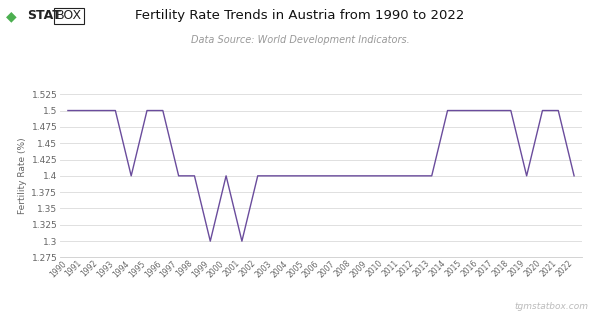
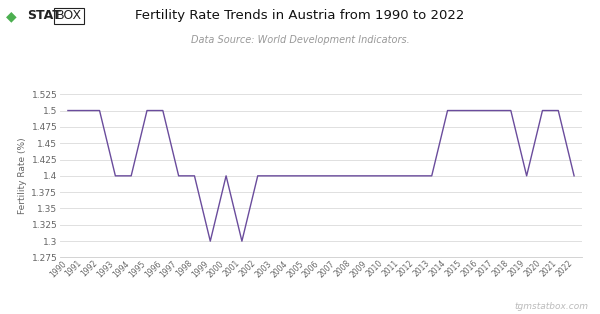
1993: 1.5 -> 1.4
